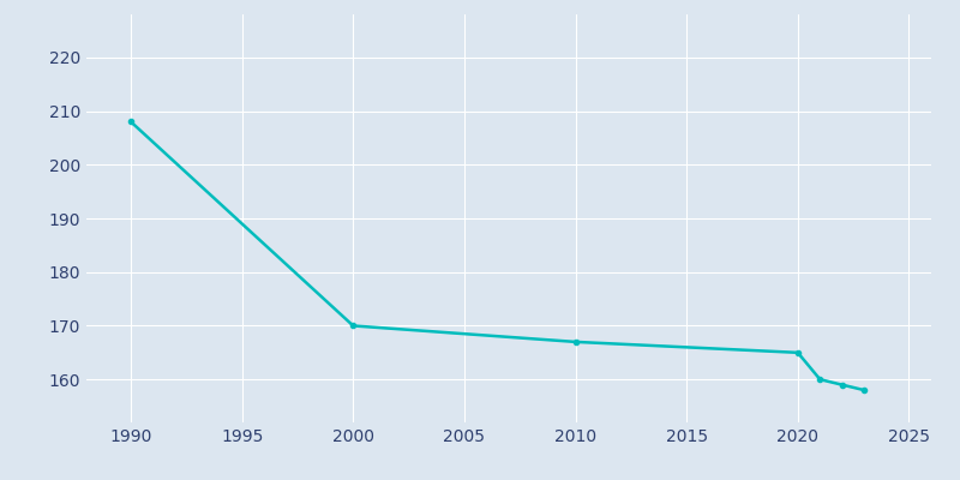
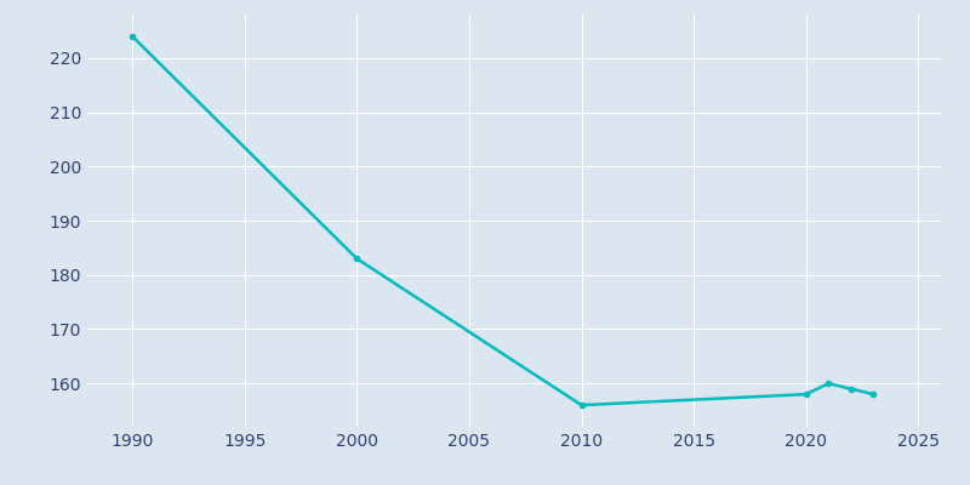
1990: 208 -> 224
2000: 170 -> 183
2010: 167 -> 156
2020: 165 -> 158
